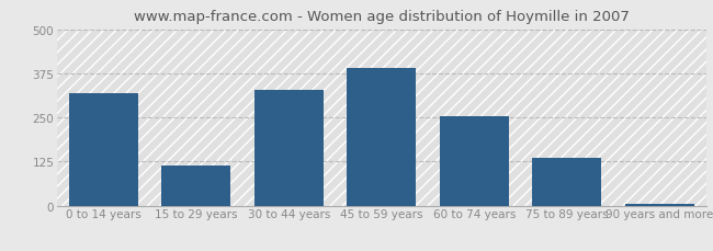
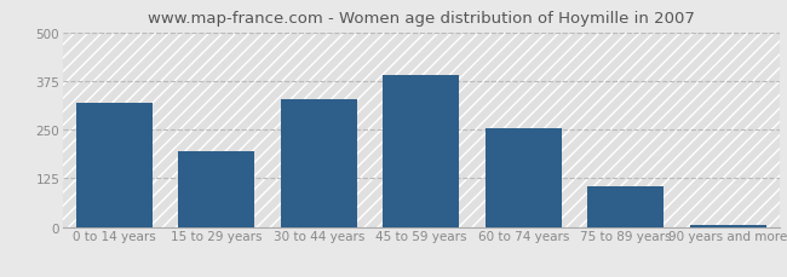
15 to 29 years: 115 -> 195
75 to 89 years: 135 -> 105
